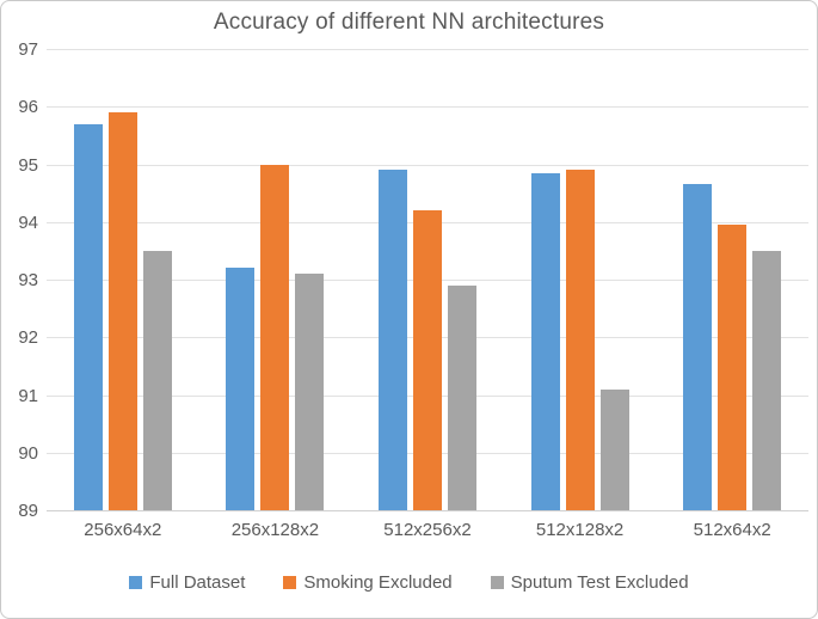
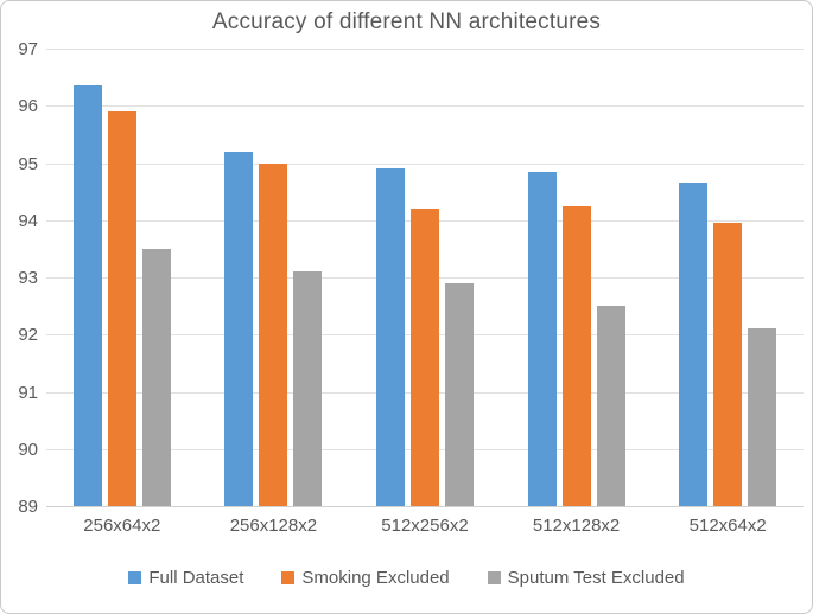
Full Dataset/256x64x2: 95.7 -> 96.3
Full Dataset/256x128x2: 93.2 -> 95.2
Smoking Excluded/512x128x2: 94.9 -> 94.2
Sputum Test Excluded/512x128x2: 91.1 -> 92.5
Sputum Test Excluded/512x64x2: 93.5 -> 92.1
